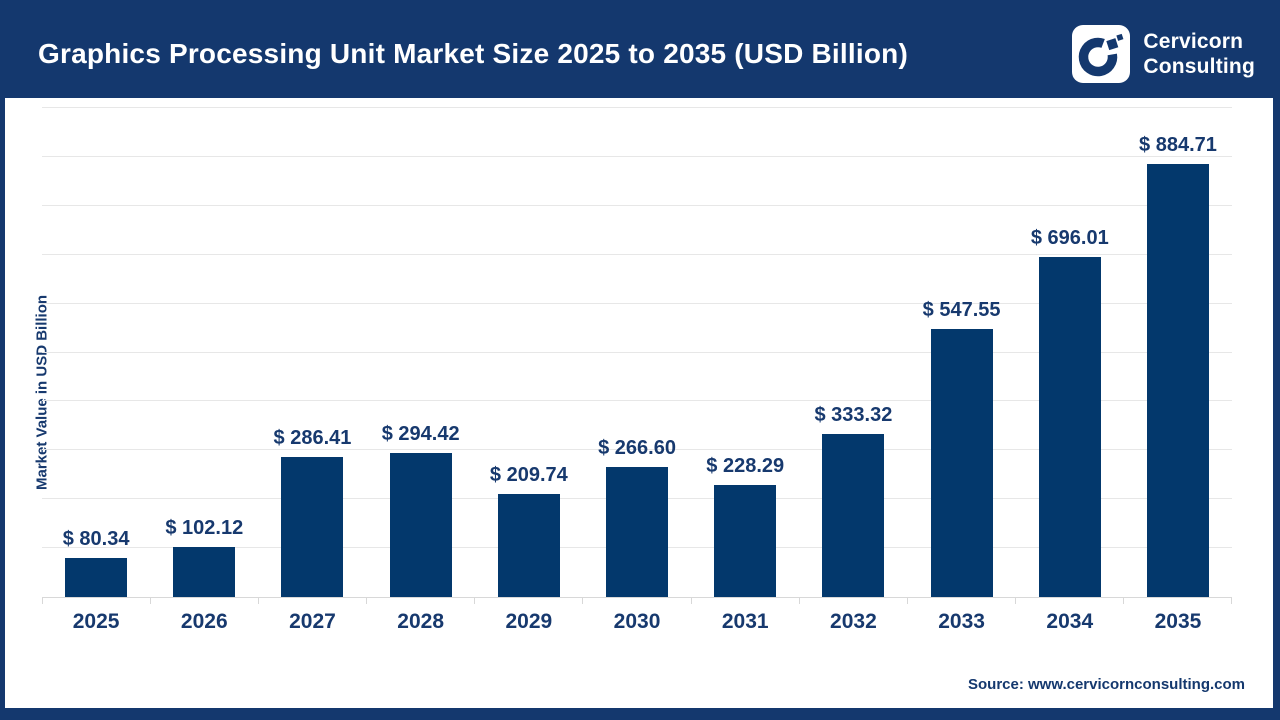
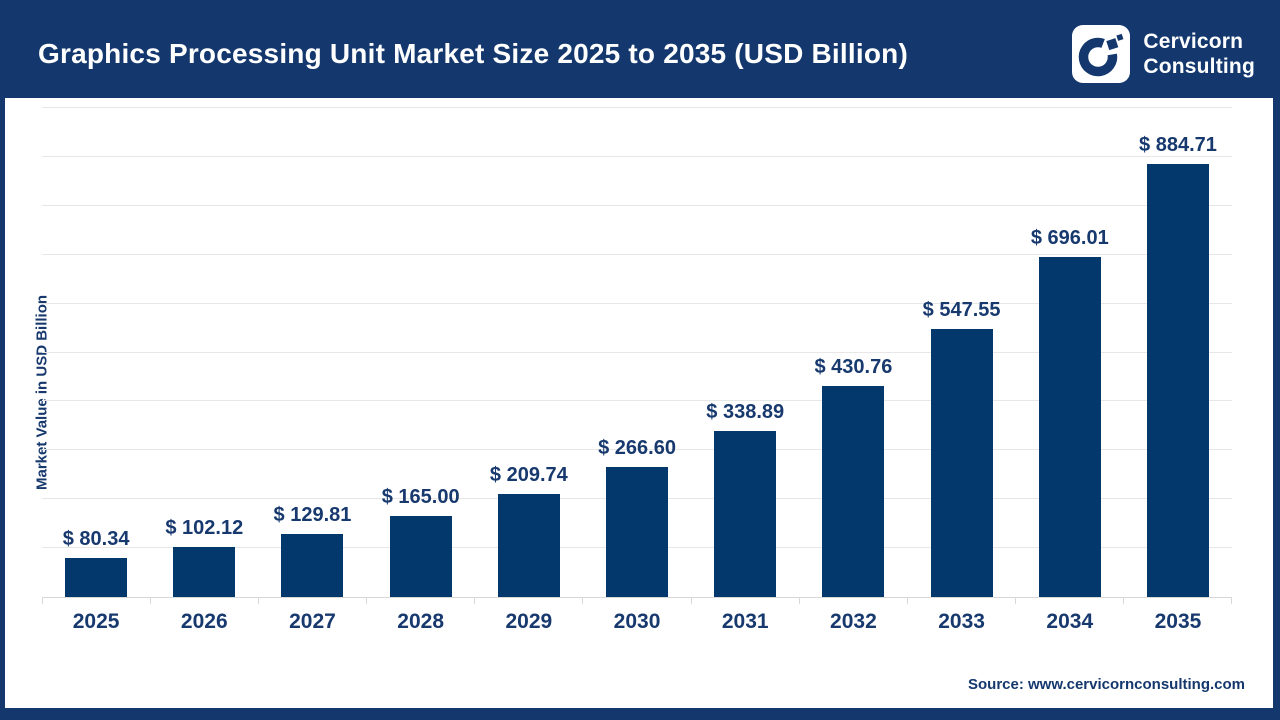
2027: 286.41 -> 129.81
2028: 294.42 -> 165.00
2031: 228.29 -> 338.89
2032: 333.32 -> 430.76
